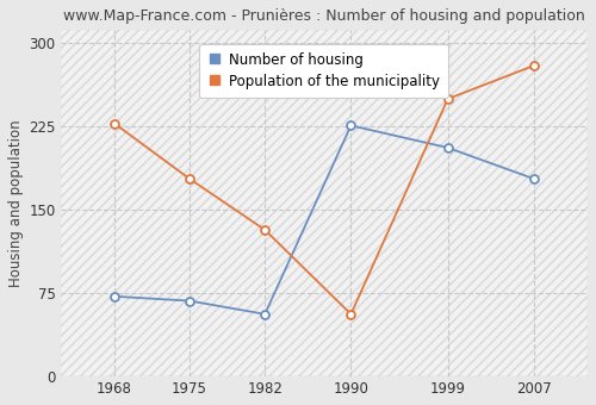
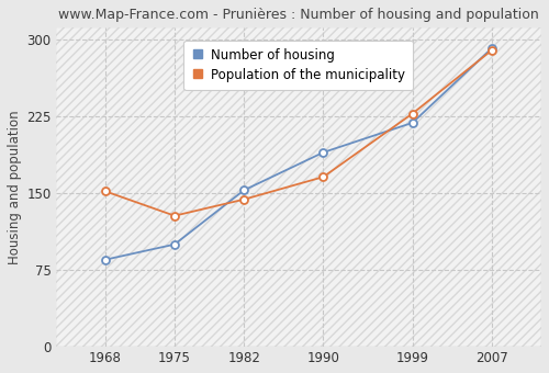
Number of housing/1968: 72 -> 85
Population of the municipality/1968: 228 -> 152
Number of housing/1975: 68 -> 100
Population of the municipality/1975: 178 -> 128
Number of housing/1982: 56 -> 153
Population of the municipality/1982: 132 -> 144
Number of housing/1990: 226 -> 190
Population of the municipality/1990: 56 -> 166
Number of housing/1999: 206 -> 219
Population of the municipality/1999: 250 -> 228
Number of housing/2007: 178 -> 292
Population of the municipality/2007: 280 -> 290
